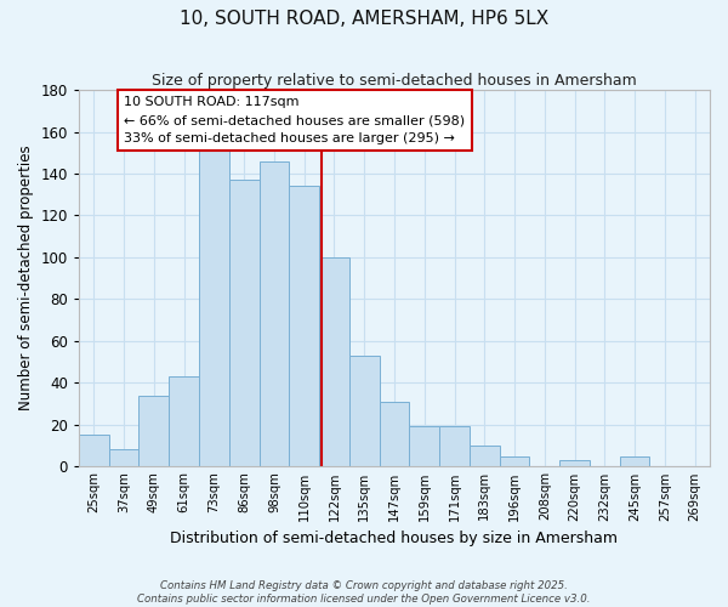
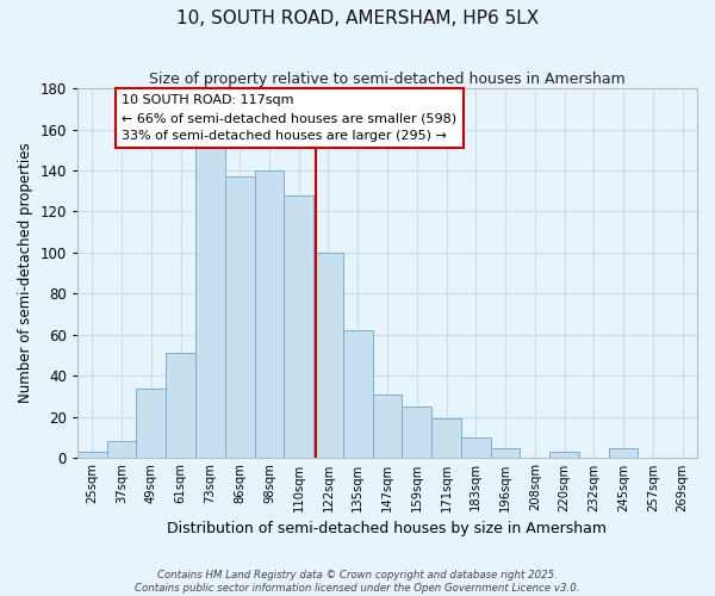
25sqm: 15 -> 3
61sqm: 43 -> 51
98sqm: 146 -> 140
110sqm: 134 -> 128
135sqm: 53 -> 62
159sqm: 19 -> 25
